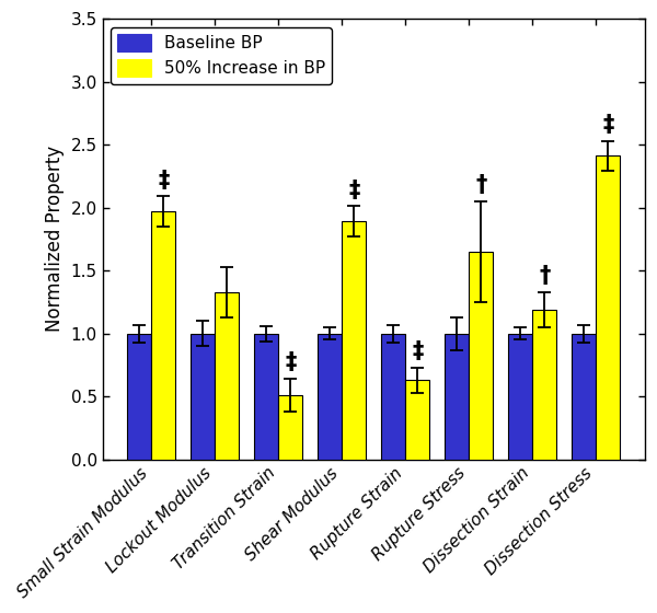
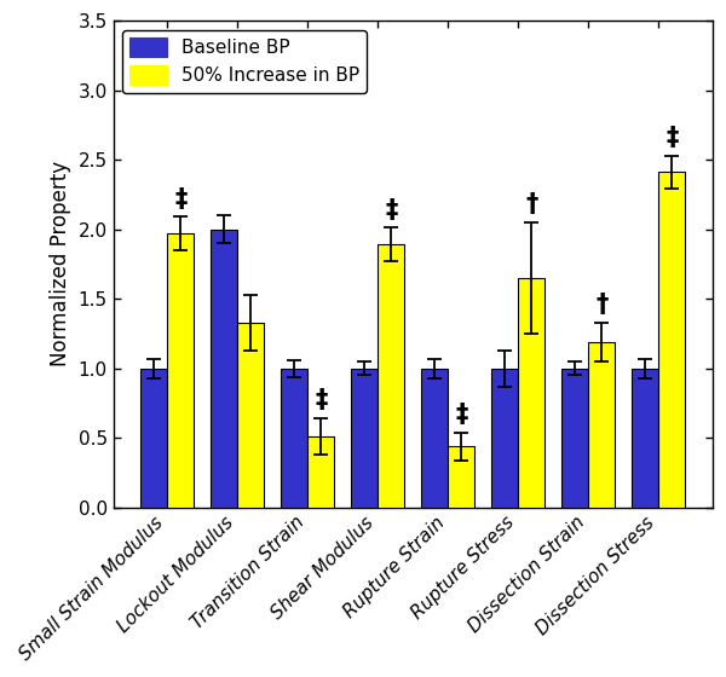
Baseline BP/Lockout Modulus: 1 -> 2
50% Increase in BP/Rupture Strain: 0.63 -> 0.44
